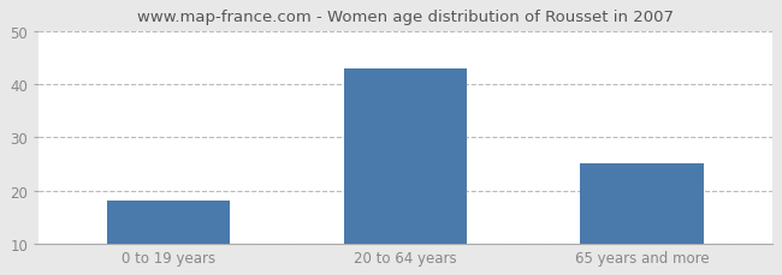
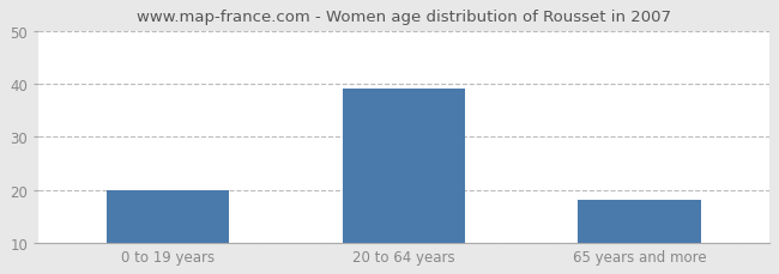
0 to 19 years: 18 -> 20
20 to 64 years: 43 -> 39
65 years and more: 25 -> 18
